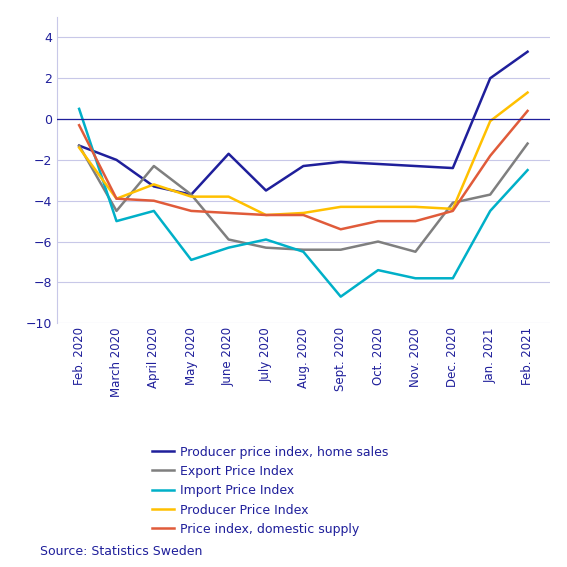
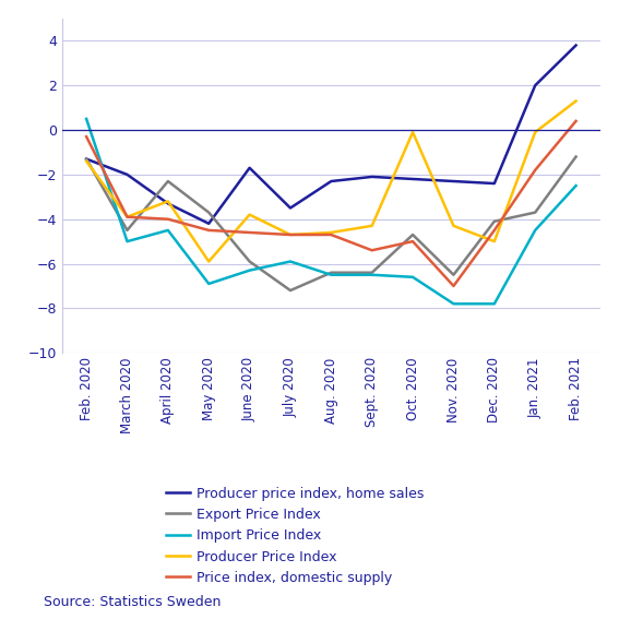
Producer price index, home sales/May 2020: -3.7 -> -4.2
Producer Price Index/May 2020: -3.8 -> -5.9
Export Price Index/July 2020: -6.3 -> -7.2
Import Price Index/Sept. 2020: -8.7 -> -6.5
Export Price Index/Oct. 2020: -6.0 -> -4.7
Import Price Index/Oct. 2020: -7.4 -> -6.6
Producer Price Index/Oct. 2020: -4.3 -> -0.1
Price index, domestic supply/Nov. 2020: -5.0 -> -7.0
Producer Price Index/Dec. 2020: -4.4 -> -5.0
Producer price index, home sales/Feb. 2021: 3.3 -> 3.8
